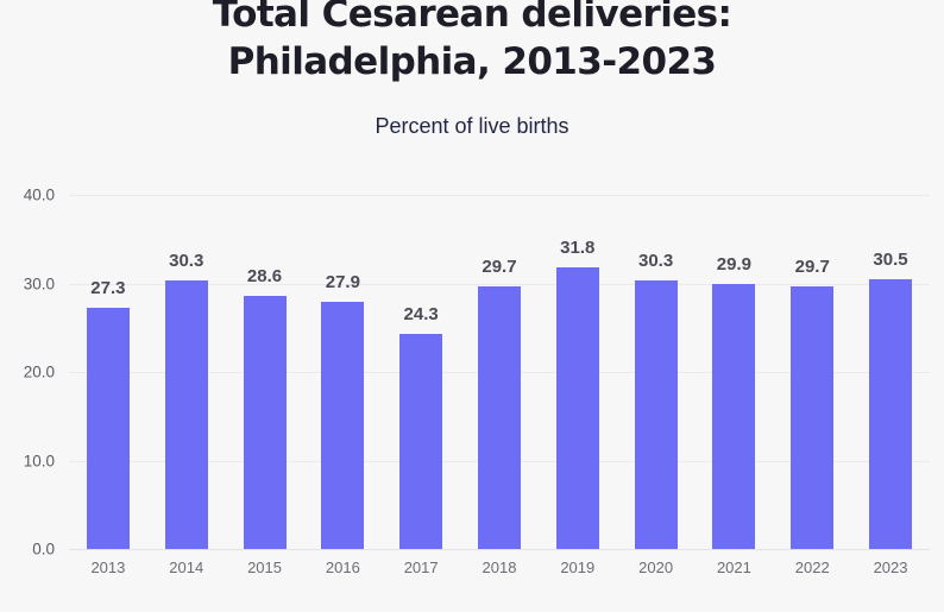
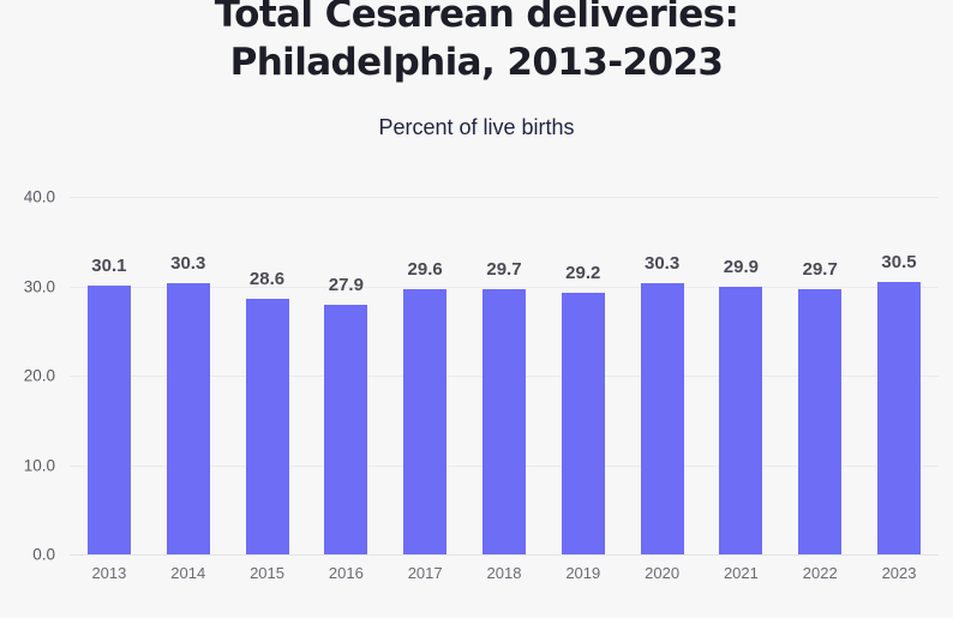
2013: 27.3 -> 30.1
2017: 24.3 -> 29.6
2019: 31.8 -> 29.2
